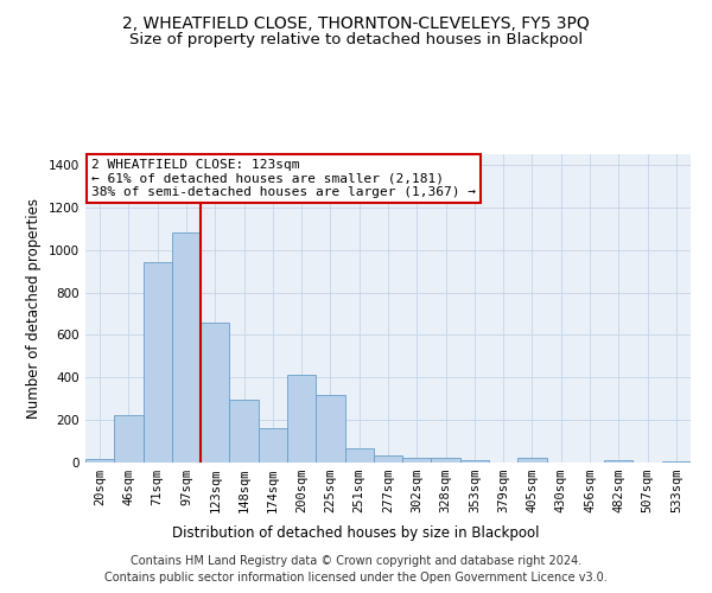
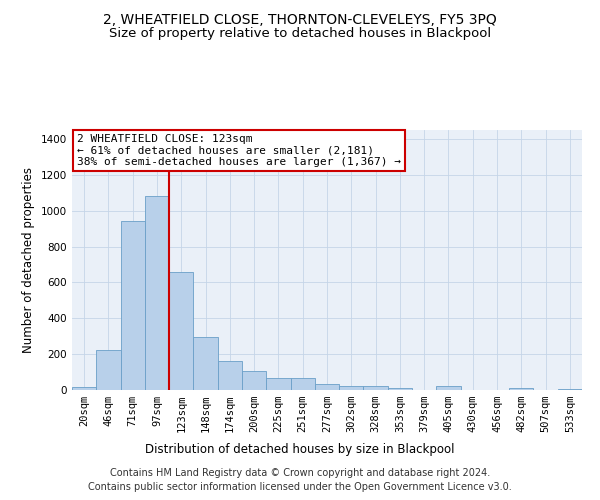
200sqm: 410 -> 100
225sqm: 320 -> 60
